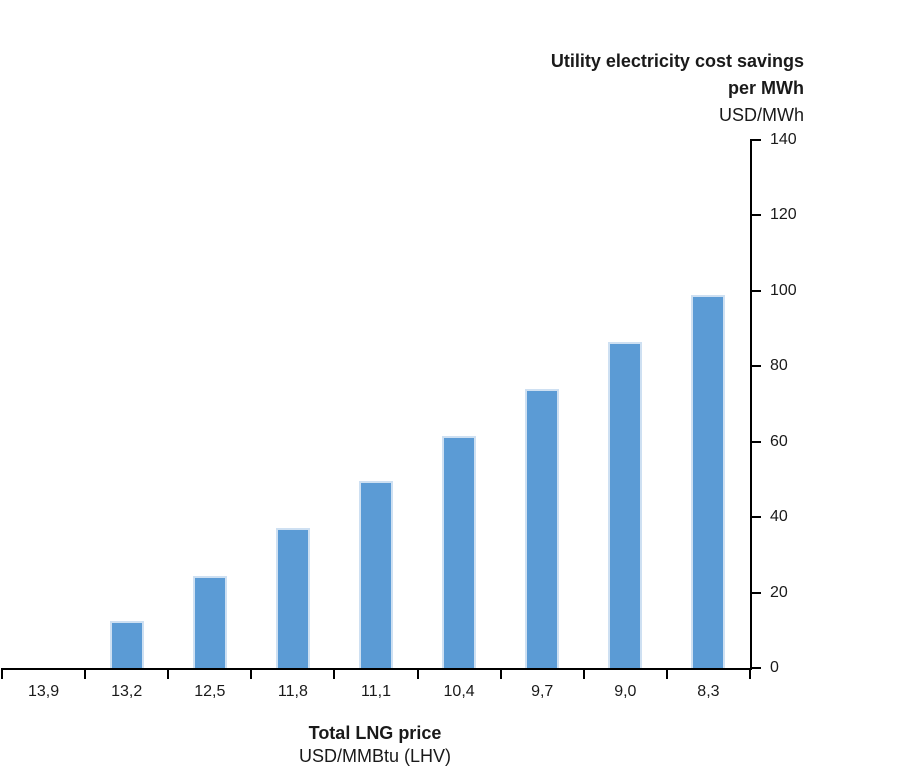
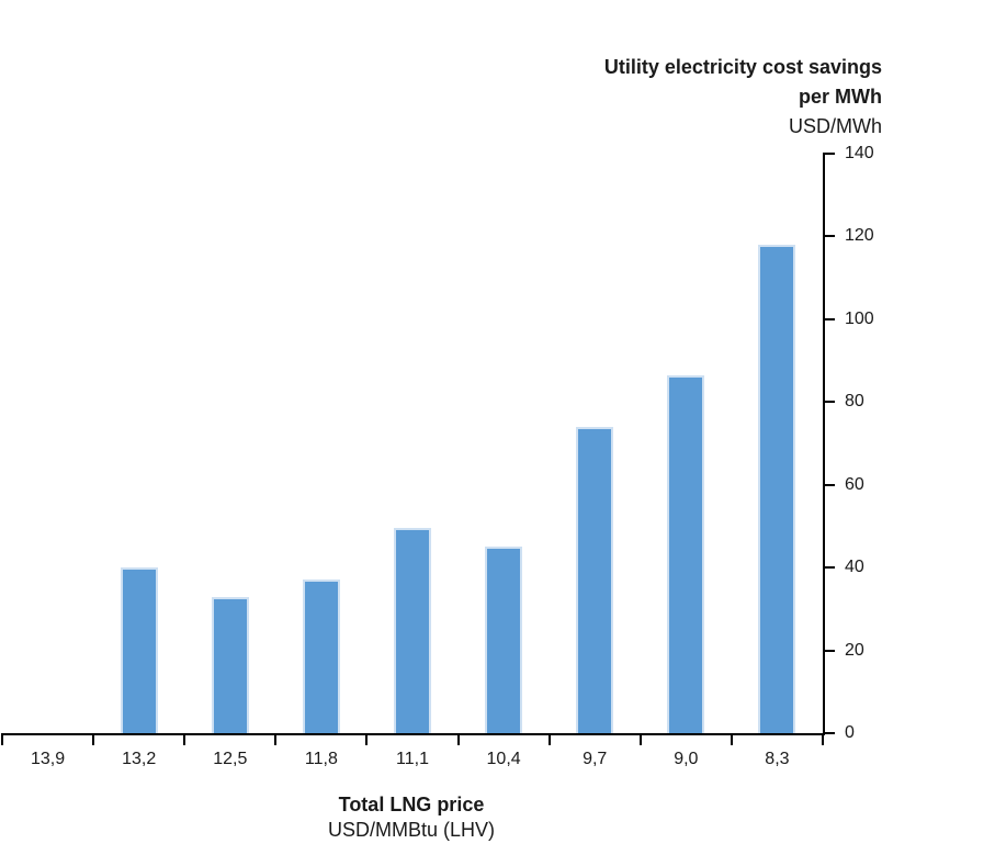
13,2: 12 -> 40
12,5: 24 -> 33
10,4: 62 -> 45
8,3: 99 -> 118
